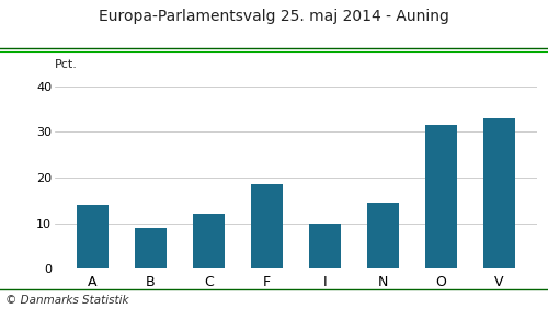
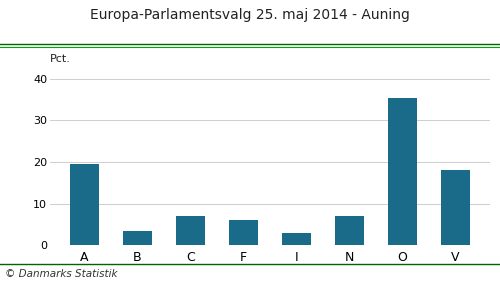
A: 14.0 -> 19.5
B: 9.0 -> 3.5
C: 12.0 -> 7.0
F: 18.5 -> 6.0
I: 10.0 -> 3.0
N: 14.5 -> 7.0
O: 31.5 -> 35.5
V: 33.0 -> 18.0
